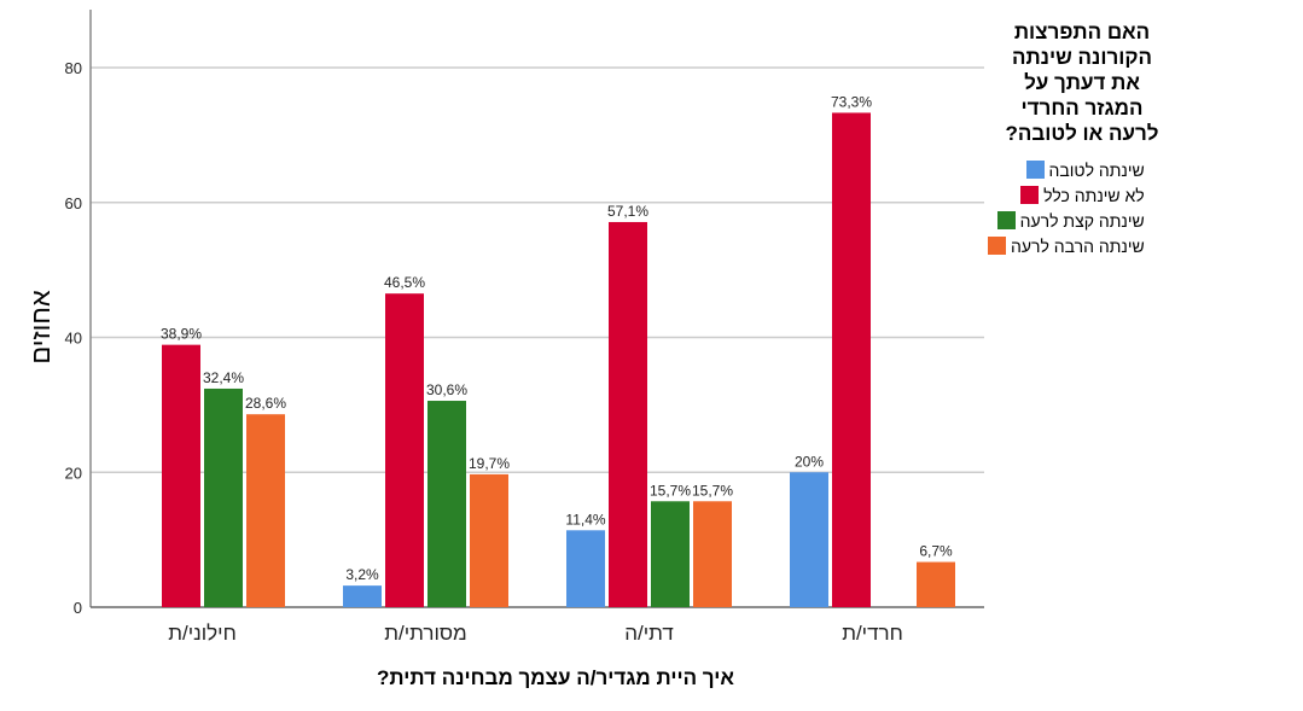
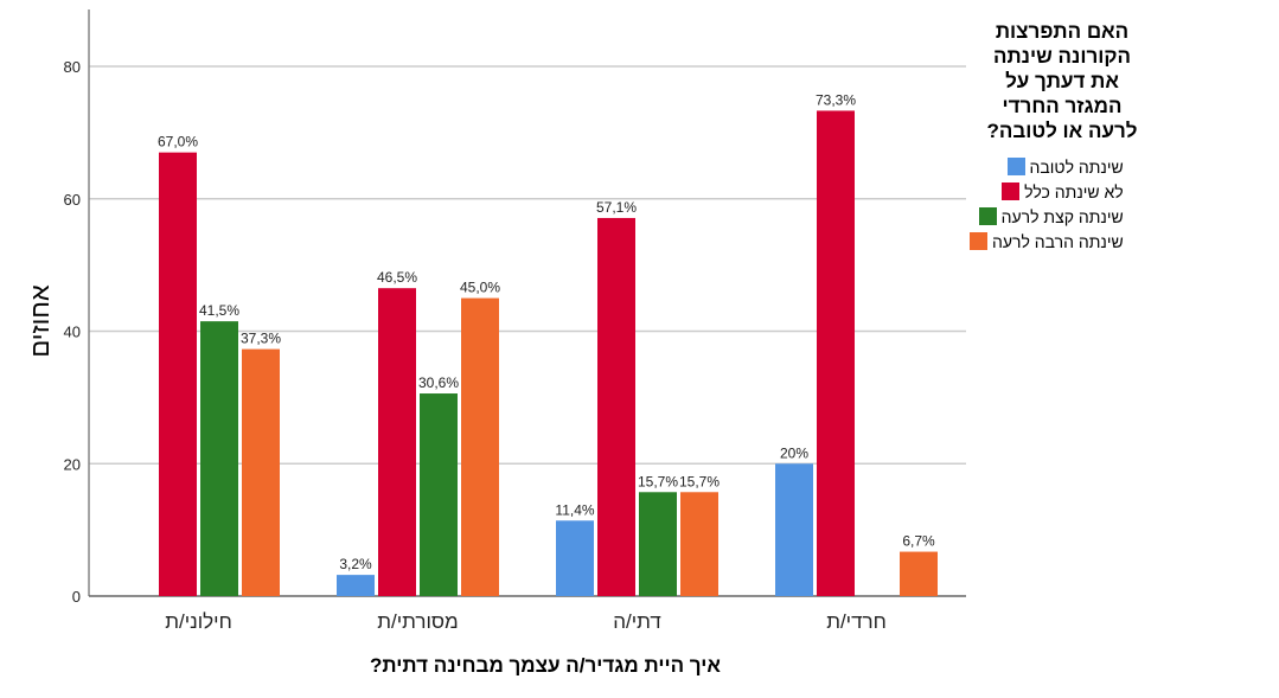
לא שינתה כלל/חילוני/ת: 38,9% -> 67,0%
שינתה קצת לרעה/חילוני/ת: 32,4% -> 41,5%
שינתה הרבה לרעה/חילוני/ת: 28,6% -> 37,3%
שינתה הרבה לרעה/מסורתי/ת: 19,7% -> 45,0%
